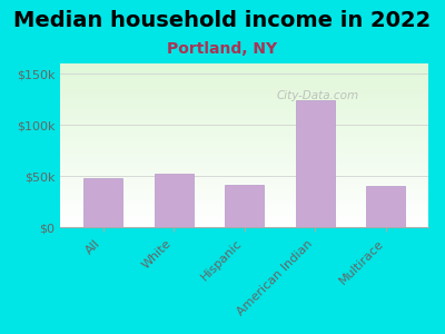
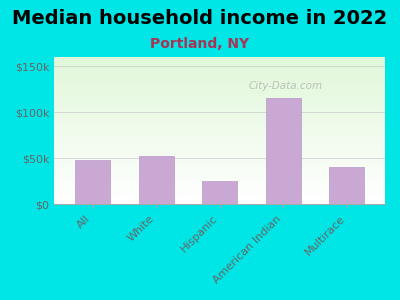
Hispanic: $42k -> $25k
American Indian: $124k -> $115k
